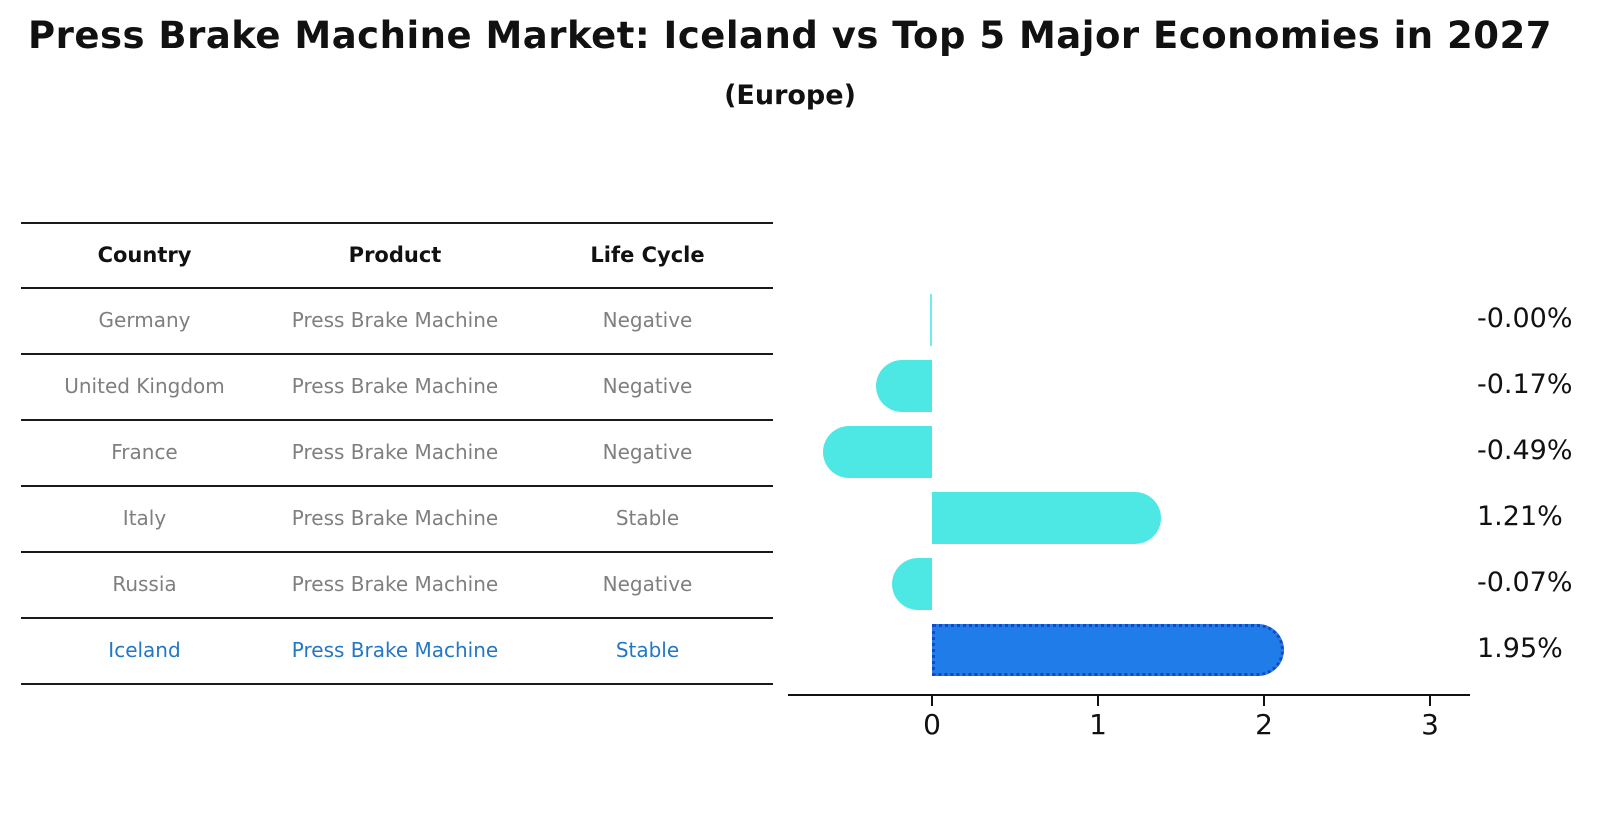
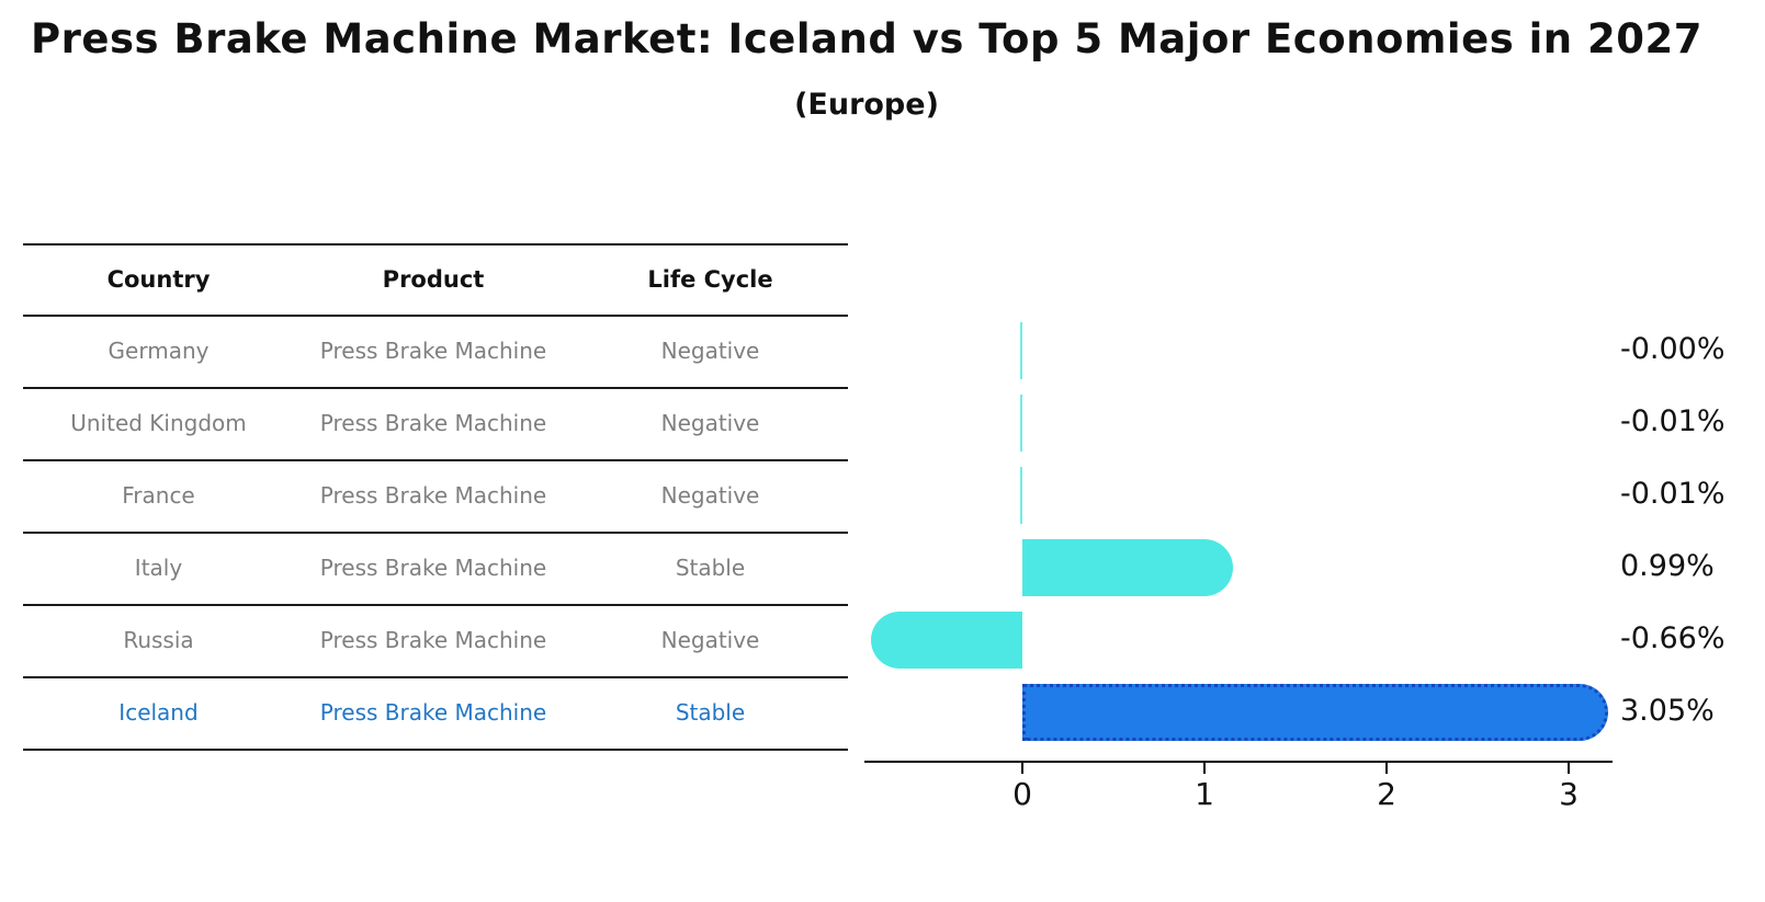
United Kingdom: -0.17% -> -0.01%
France: -0.49% -> -0.01%
Italy: 1.21% -> 0.99%
Russia: -0.07% -> -0.66%
Iceland: 1.95% -> 3.05%
